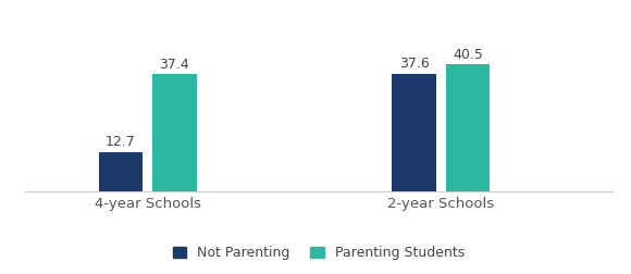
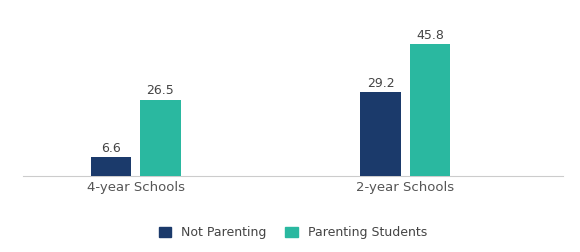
Not Parenting/4-year Schools: 12.7 -> 6.6
Parenting Students/4-year Schools: 37.4 -> 26.5
Not Parenting/2-year Schools: 37.6 -> 29.2
Parenting Students/2-year Schools: 40.5 -> 45.8
